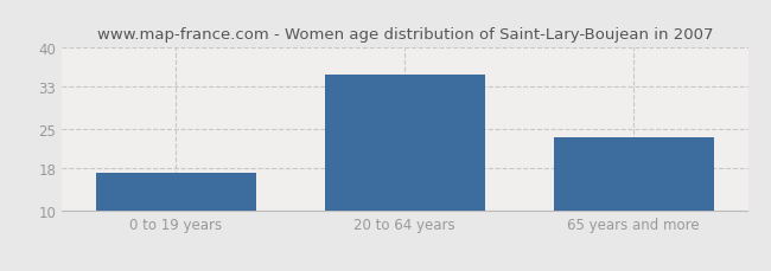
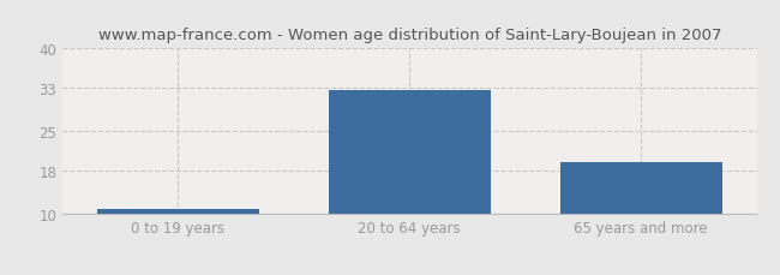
0 to 19 years: 17.0 -> 11.0
20 to 64 years: 35.0 -> 32.5
65 years and more: 23.5 -> 19.5
